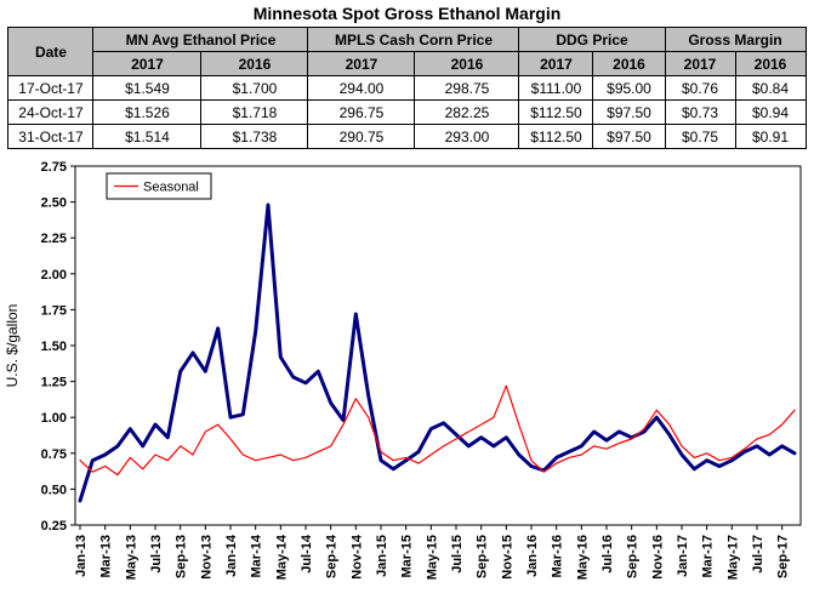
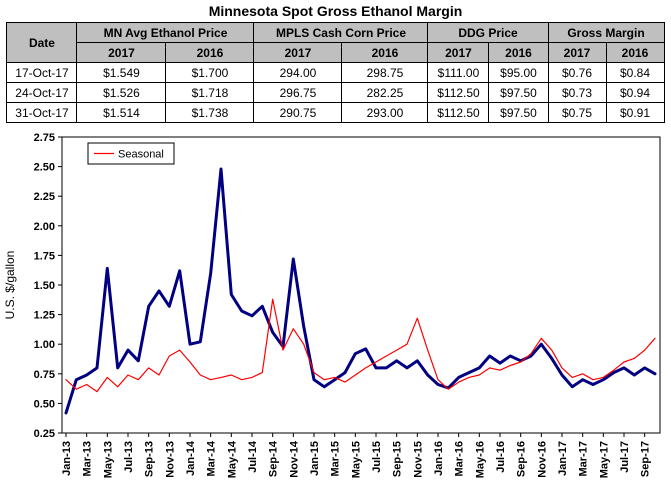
Gross Margin/May-13: 0.92 -> 1.64
Seasonal/Sep-14: 0.80 -> 1.38
Gross Margin/Jul-15: 0.88 -> 0.80
